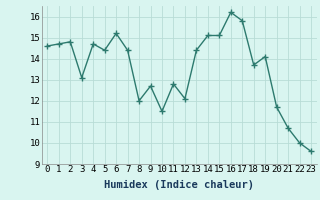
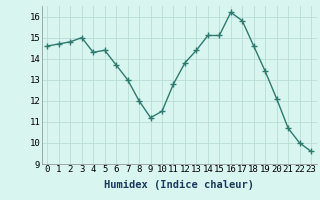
3: 13.1 -> 15.0
4: 14.7 -> 14.3
6: 15.2 -> 13.7
7: 14.4 -> 13.0
9: 12.7 -> 11.2
12: 12.1 -> 13.8
18: 13.7 -> 14.6
19: 14.1 -> 13.4
20: 11.7 -> 12.1
